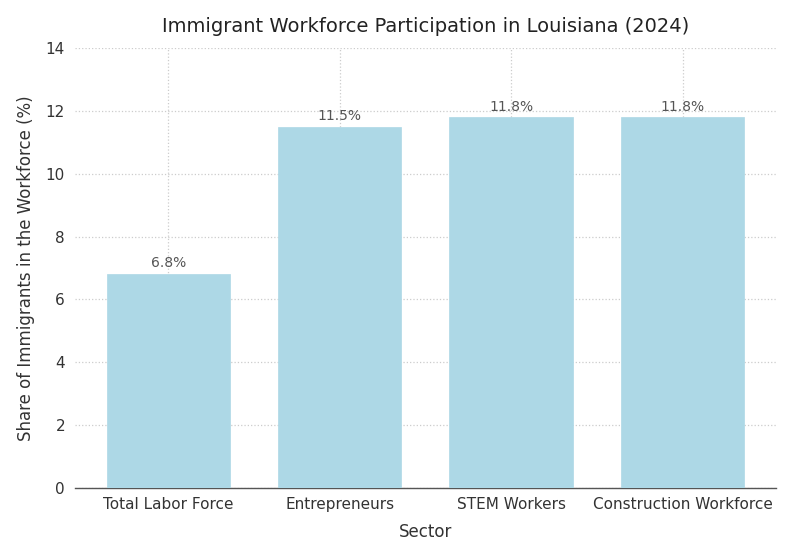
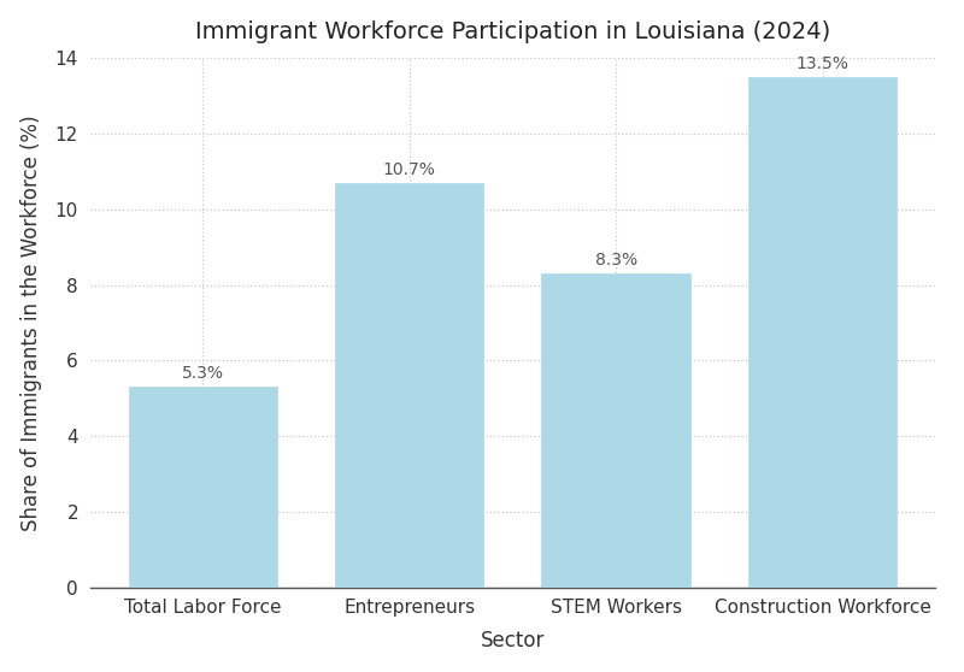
Total Labor Force: 6.8% -> 5.3%
Entrepreneurs: 11.5% -> 10.7%
STEM Workers: 11.8% -> 8.3%
Construction Workforce: 11.8% -> 13.5%
